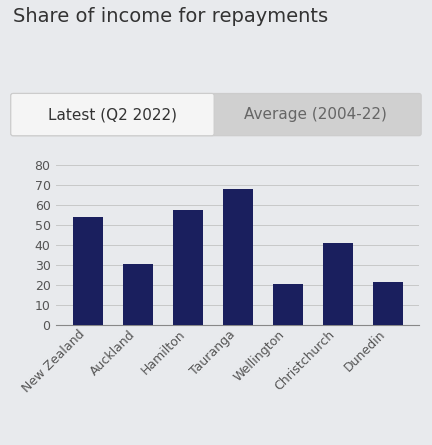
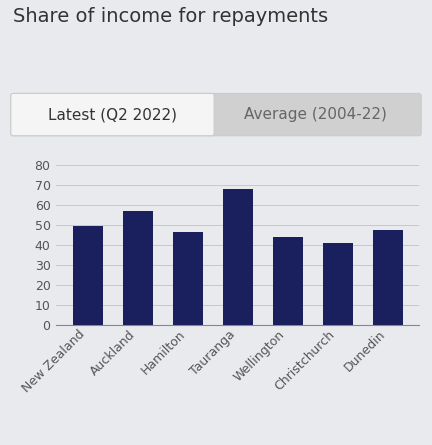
New Zealand: 54.0 -> 49.5
Auckland: 30.5 -> 57.0
Hamilton: 57.5 -> 46.5
Wellington: 20.5 -> 44.0
Dunedin: 21.5 -> 47.5
